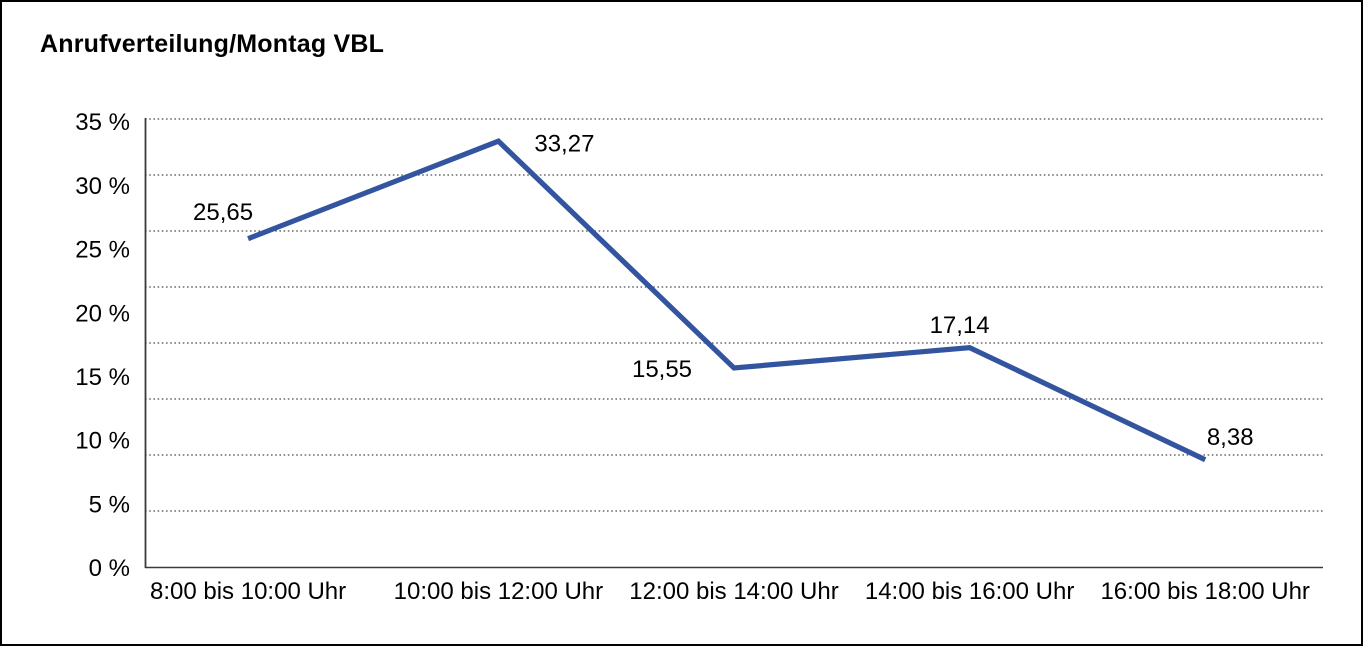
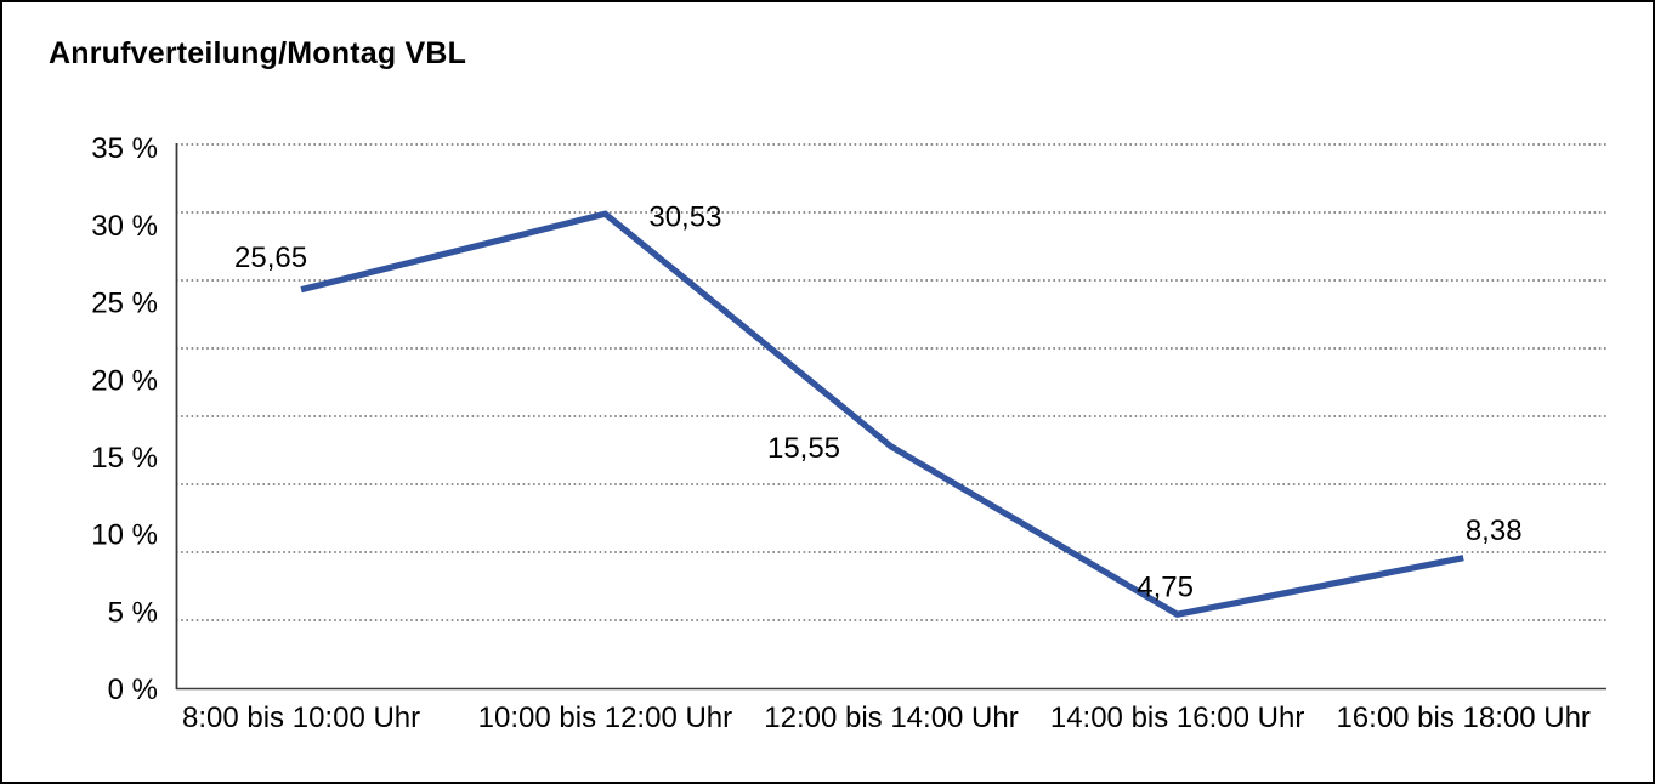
10:00 bis 12:00 Uhr: 33,27 -> 30,53
14:00 bis 16:00 Uhr: 17,14 -> 4,75
